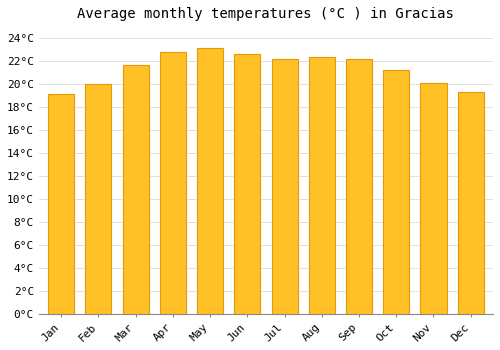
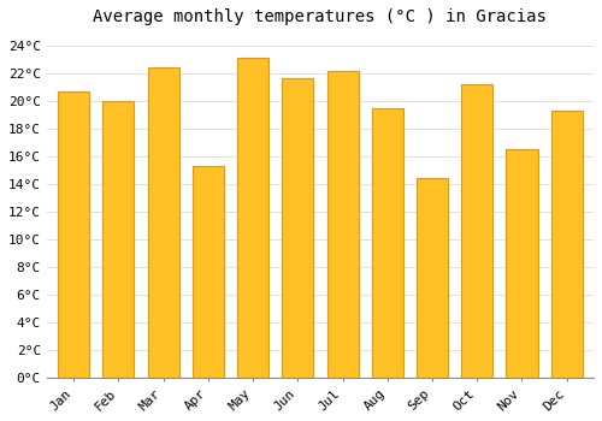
Jan: 19.1°C -> 20.7°C
Mar: 21.6°C -> 22.4°C
Apr: 22.8°C -> 15.3°C
Jun: 22.6°C -> 21.6°C
Aug: 22.3°C -> 19.5°C
Sep: 22.2°C -> 14.4°C
Nov: 20.1°C -> 16.5°C
